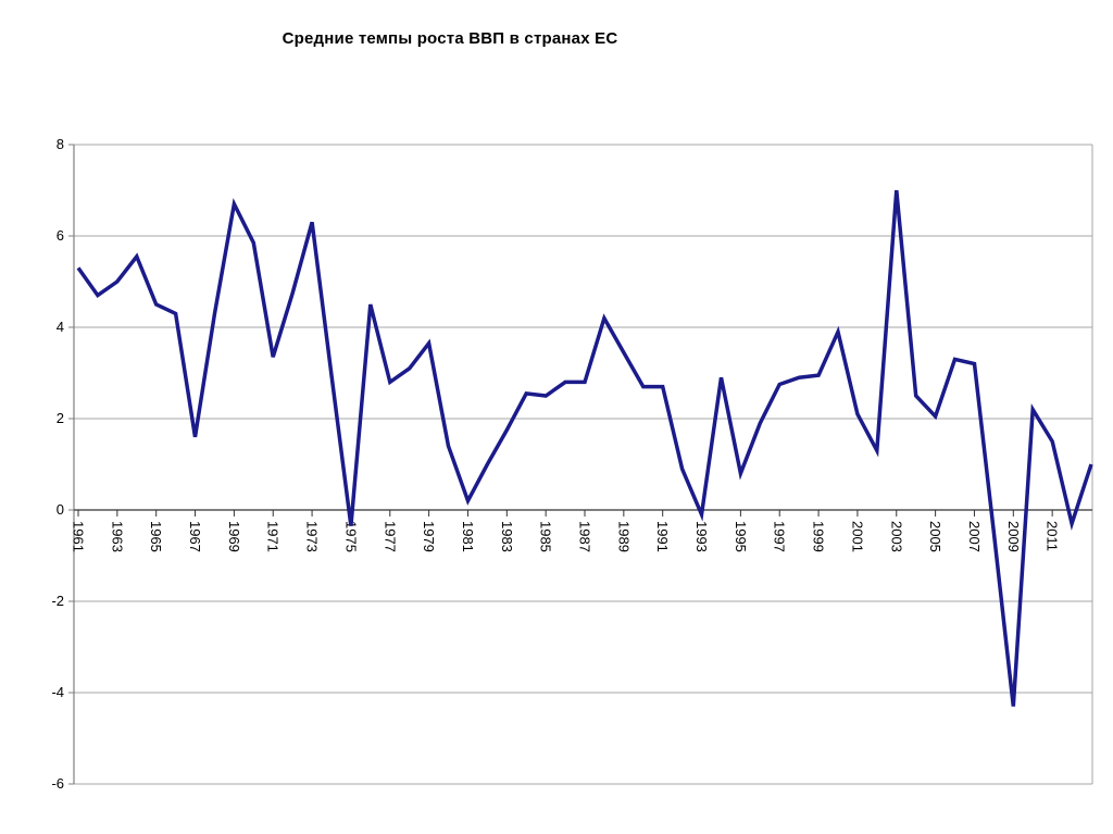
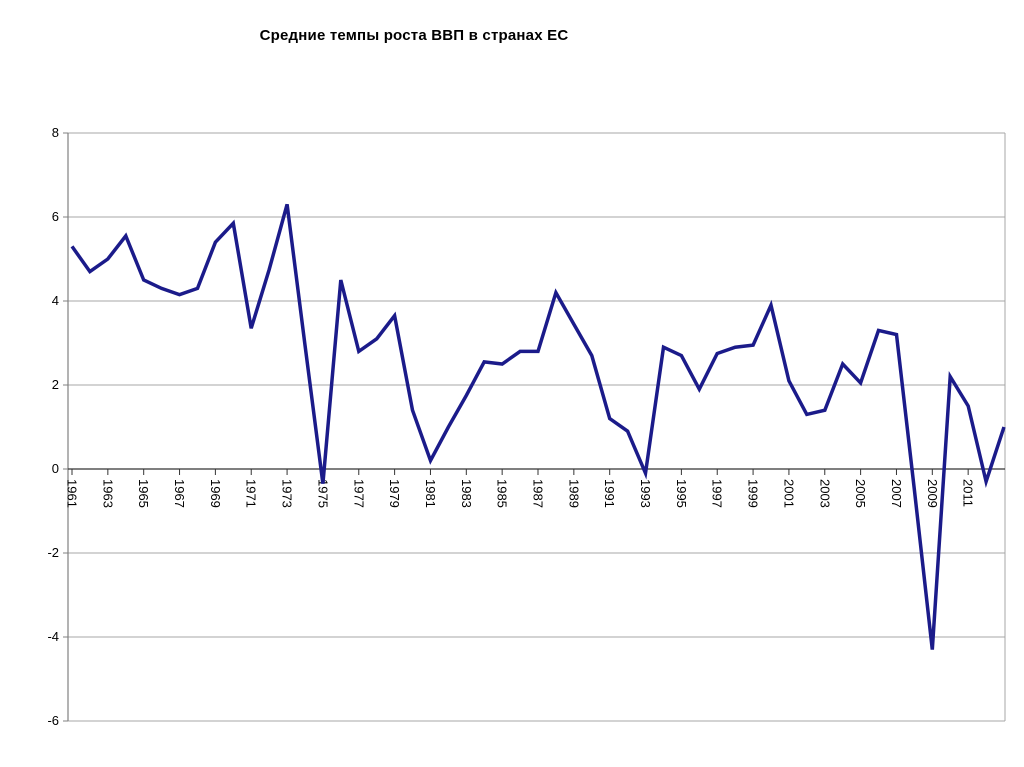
1967: 1.6 -> 4.2
1969: 6.7 -> 5.4
1991: 2.7 -> 1.2
1995: 0.8 -> 2.7
2003: 7.0 -> 1.4
